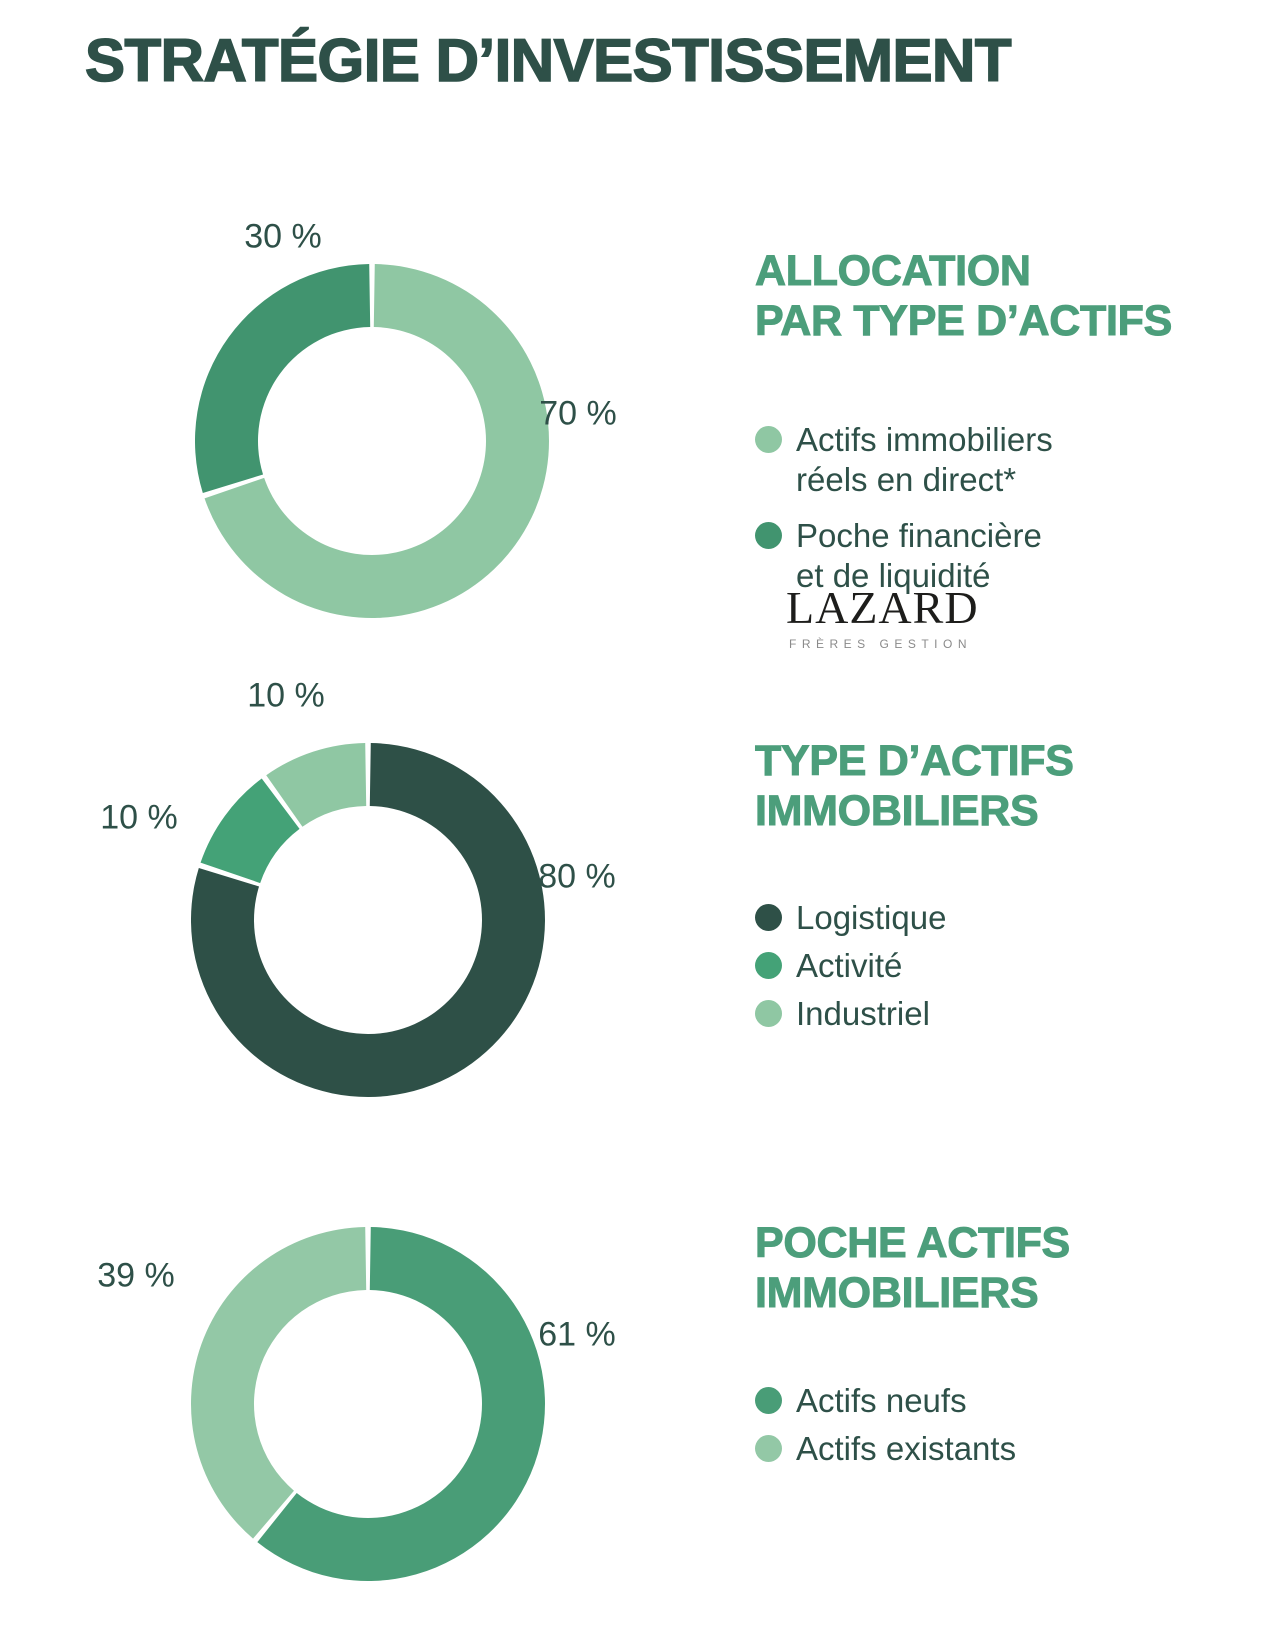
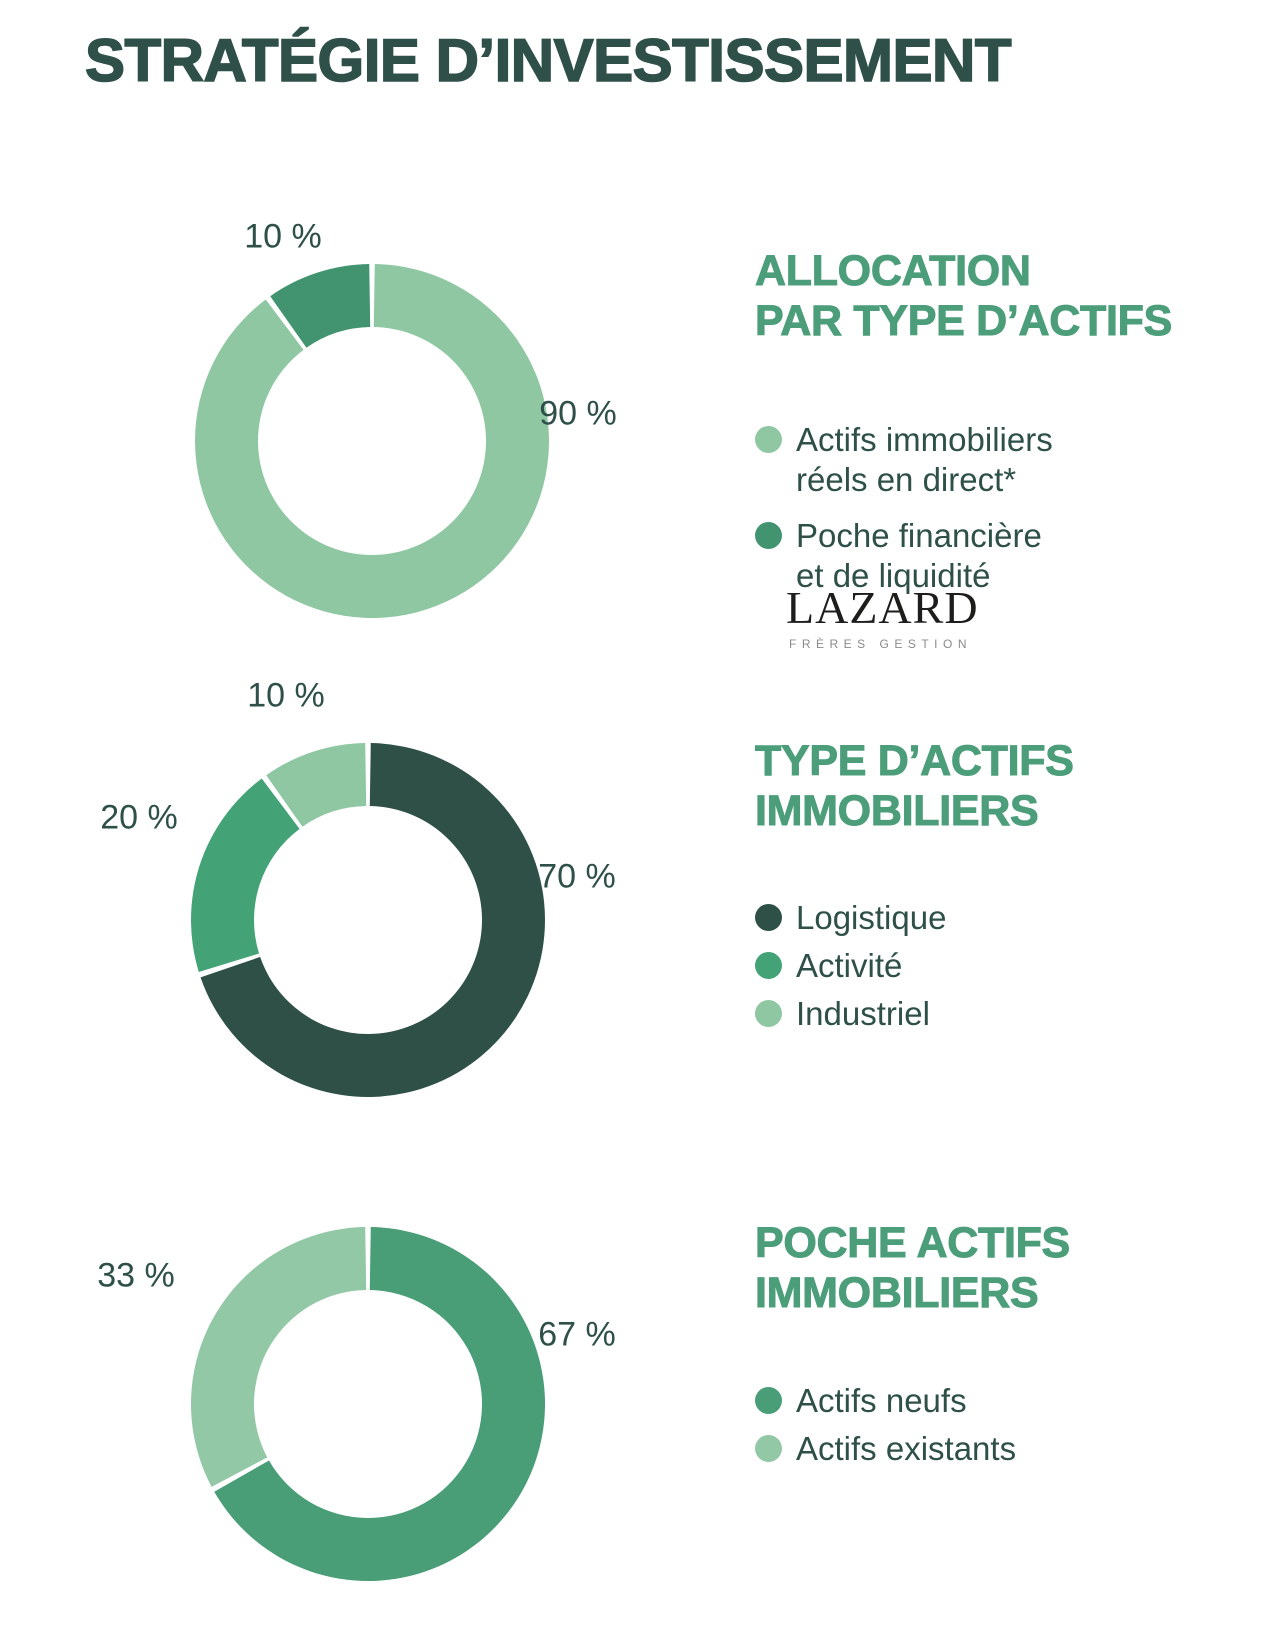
ALLOCATION PAR TYPE D’ACTIFS/Actifs immobiliers réels en direct*: 70 -> 90
ALLOCATION PAR TYPE D’ACTIFS/Poche financière et de liquidité: 30 -> 10
TYPE D’ACTIFS IMMOBILIERS/Logistique: 80 -> 70
TYPE D’ACTIFS IMMOBILIERS/Activité: 10 -> 20
POCHE ACTIFS IMMOBILIERS/Actifs neufs: 61 -> 67
POCHE ACTIFS IMMOBILIERS/Actifs existants: 39 -> 33
